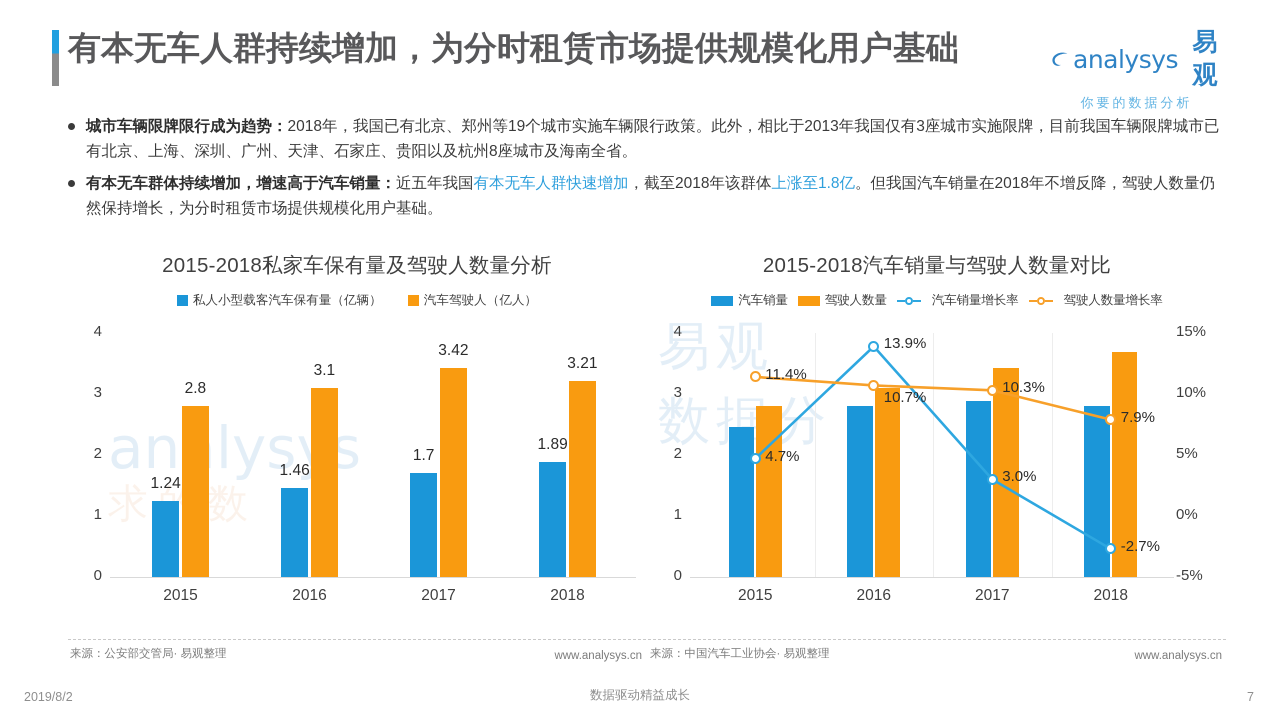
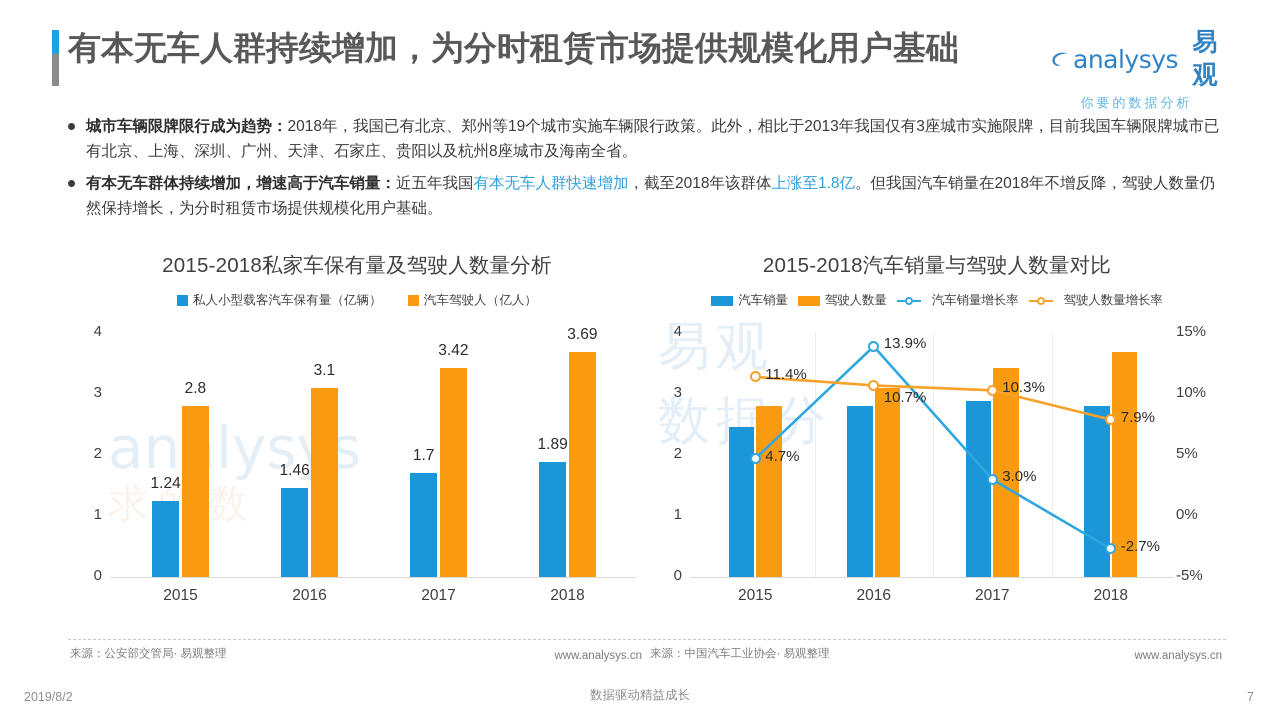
2015-2018私家车保有量及驾驶人数量分析/汽车驾驶人（亿人）/2018: 3.21 -> 3.69
